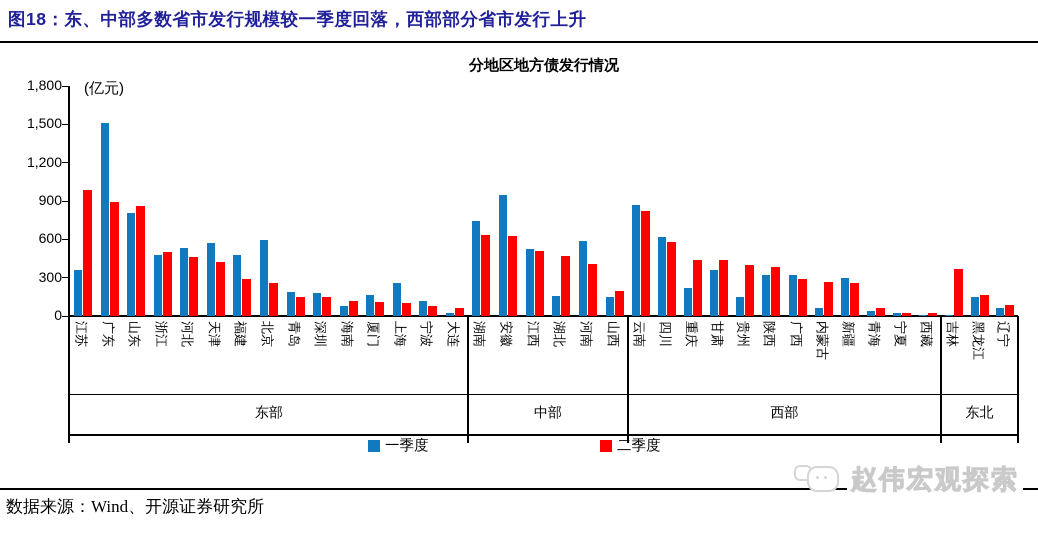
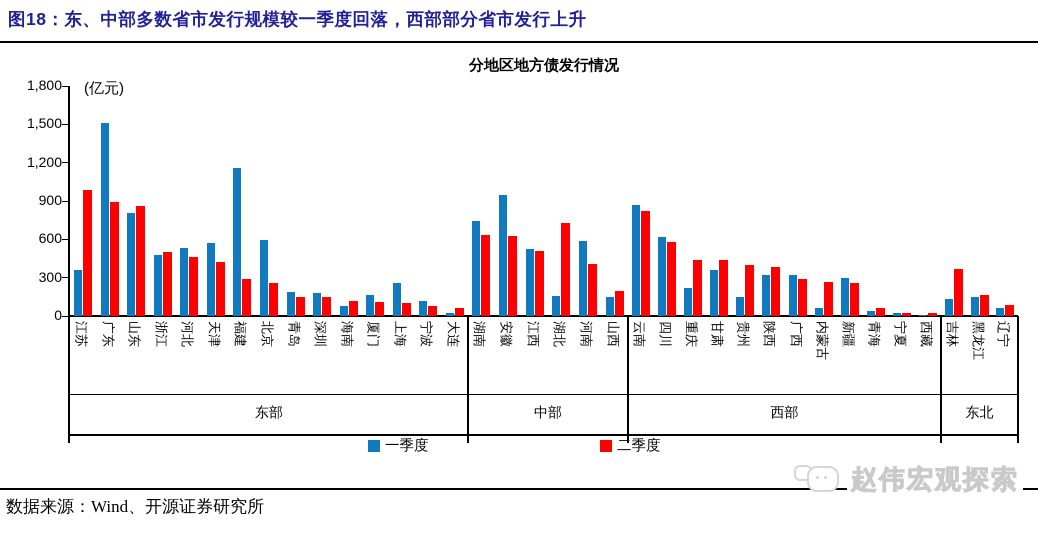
一季度/福建: 480 -> 1160
二季度/湖北: 470 -> 730
一季度/吉林: 10 -> 130
